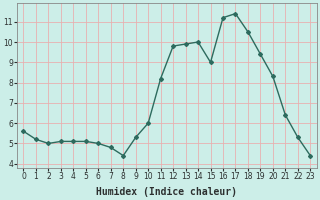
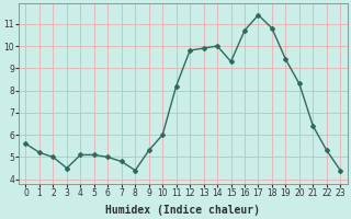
3: 5.1 -> 4.5
15: 9.0 -> 9.3
16: 11.2 -> 10.7
18: 10.5 -> 10.8
